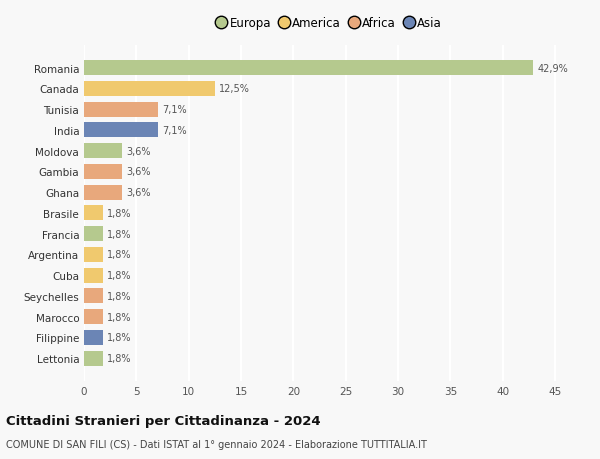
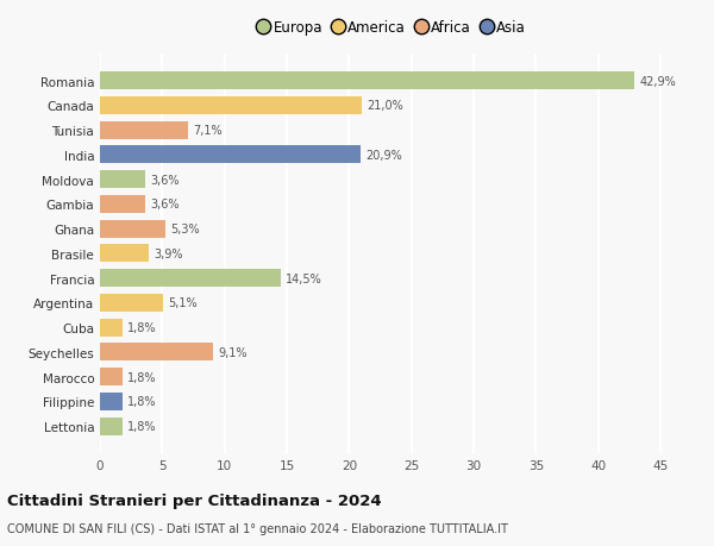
Canada: 12,5% -> 21,0%
India: 7,1% -> 20,9%
Ghana: 3,6% -> 5,3%
Brasile: 1,8% -> 3,9%
Francia: 1,8% -> 14,5%
Argentina: 1,8% -> 5,1%
Seychelles: 1,8% -> 9,1%
